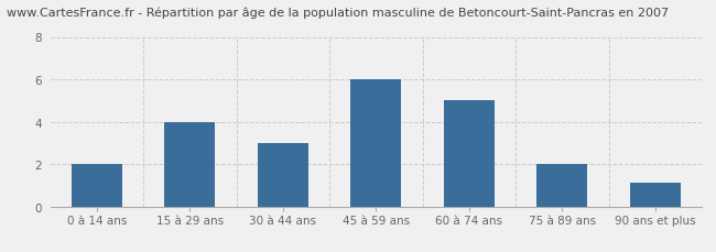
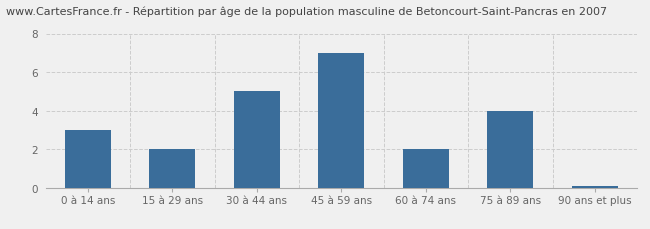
0 à 14 ans: 2.0 -> 3.0
15 à 29 ans: 4.0 -> 2.0
30 à 44 ans: 3.0 -> 5.0
45 à 59 ans: 6.0 -> 7.0
60 à 74 ans: 5.0 -> 2.0
75 à 89 ans: 2.0 -> 4.0
90 ans et plus: 1.1 -> 0.1
